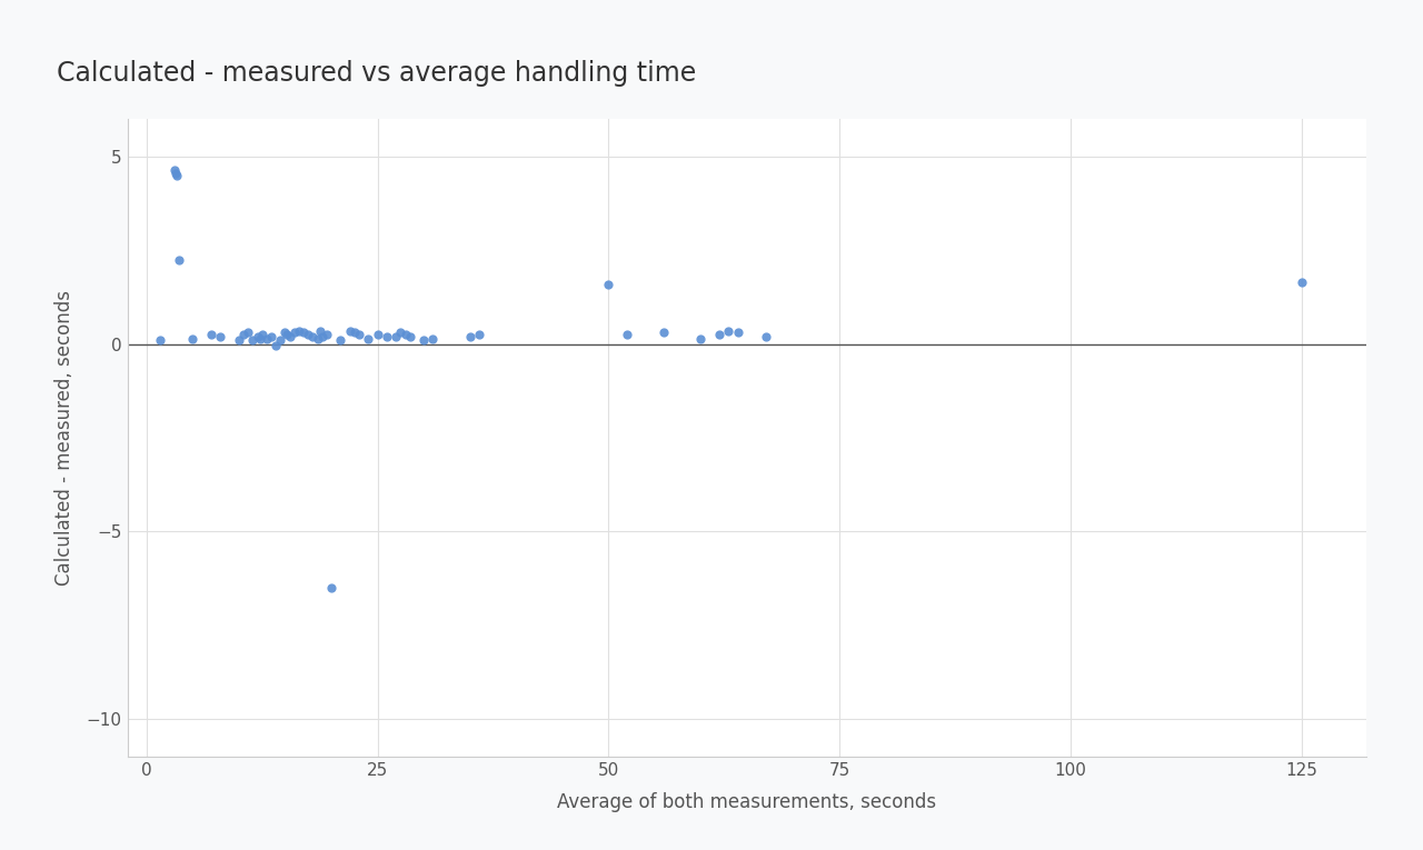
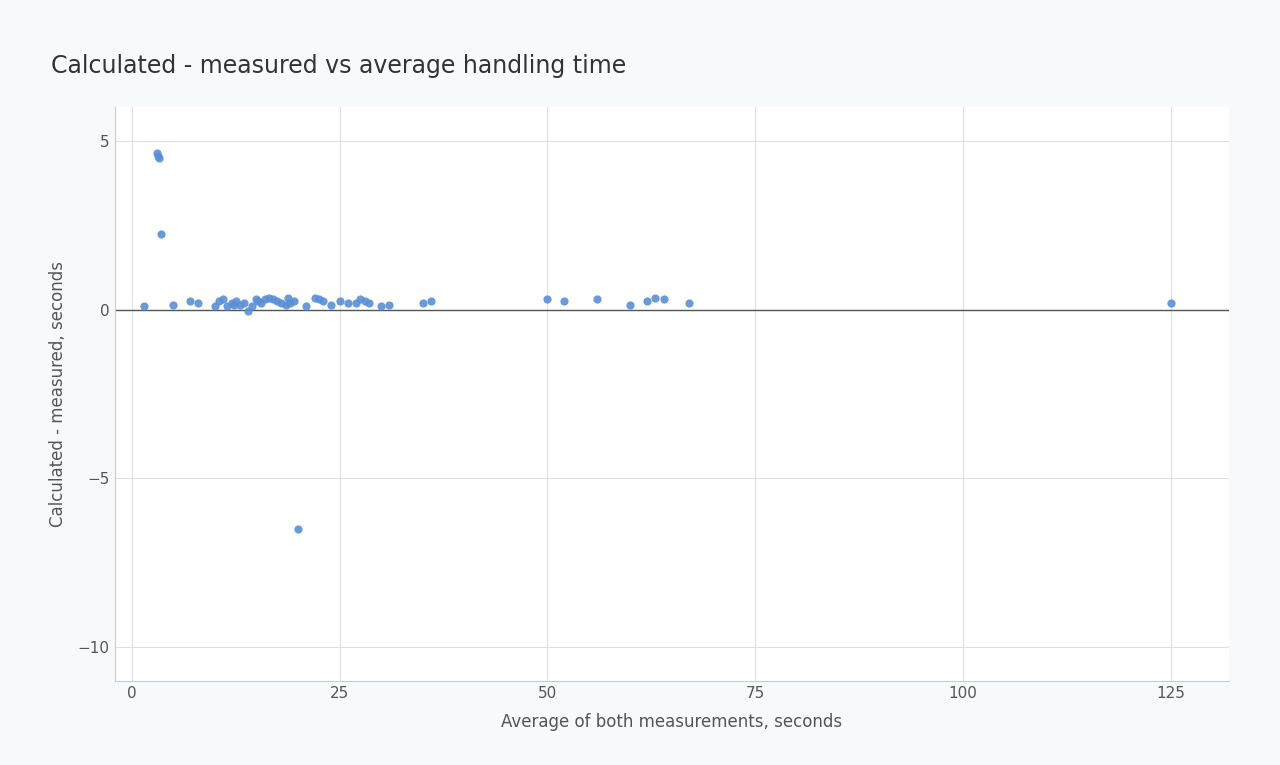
50: 1.60 -> 0.30
125: 1.65 -> 0.20
